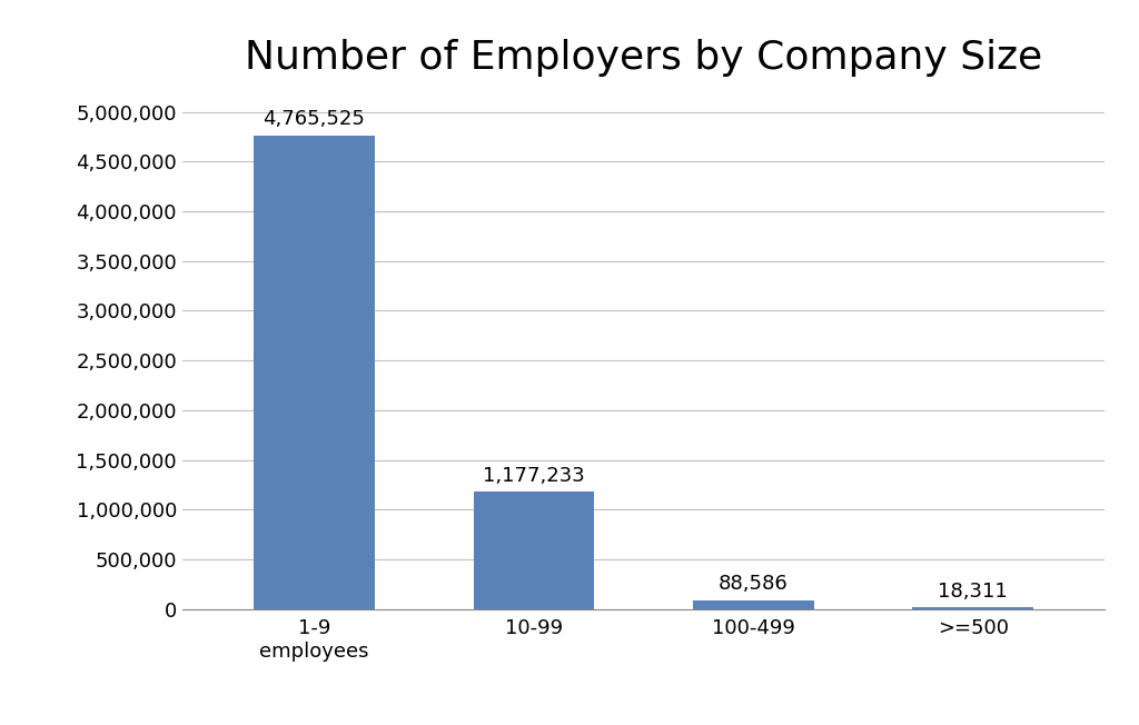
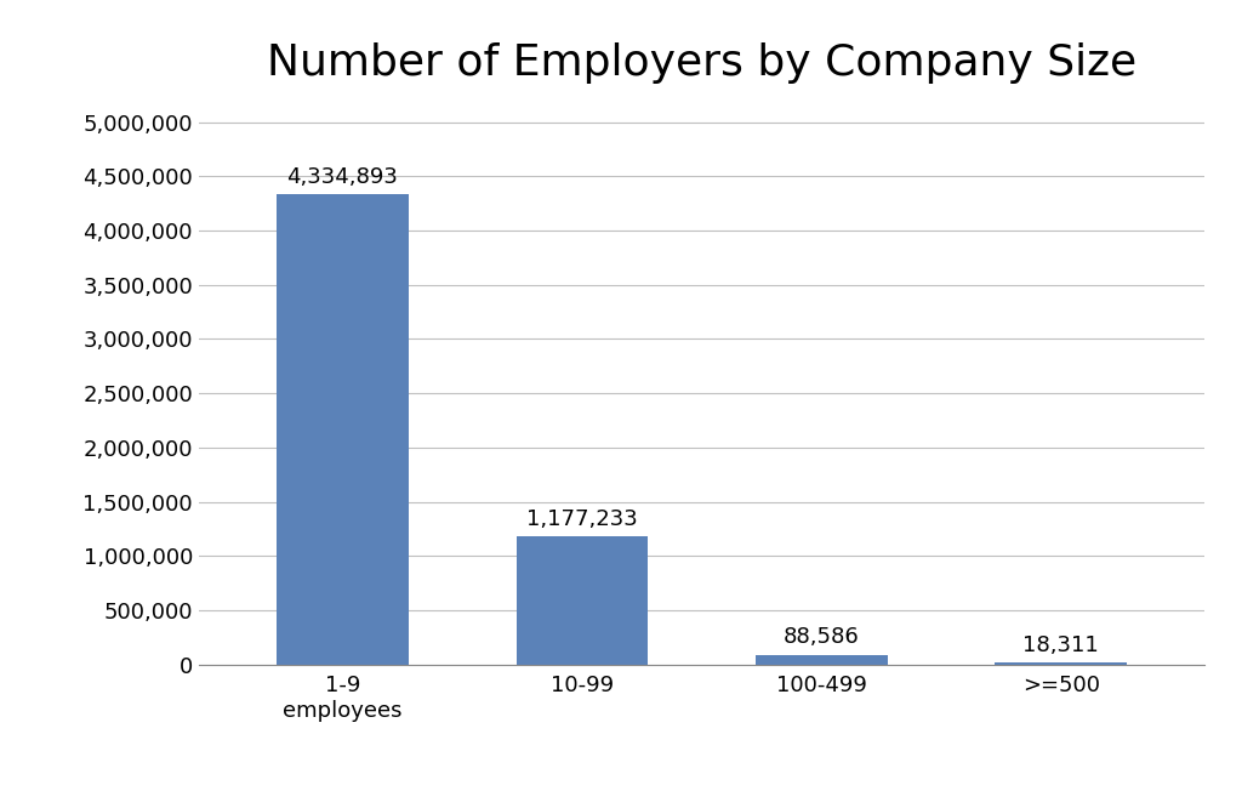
1-9 employees: 4,765,525 -> 4,334,893
